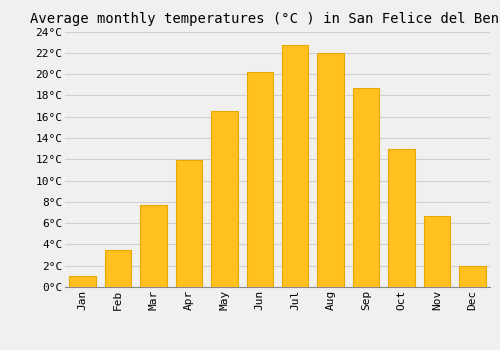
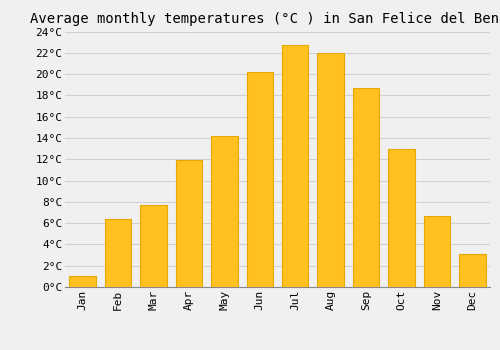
Feb: 3.5°C -> 6.4°C
May: 16.5°C -> 14.2°C
Dec: 2.0°C -> 3.1°C
